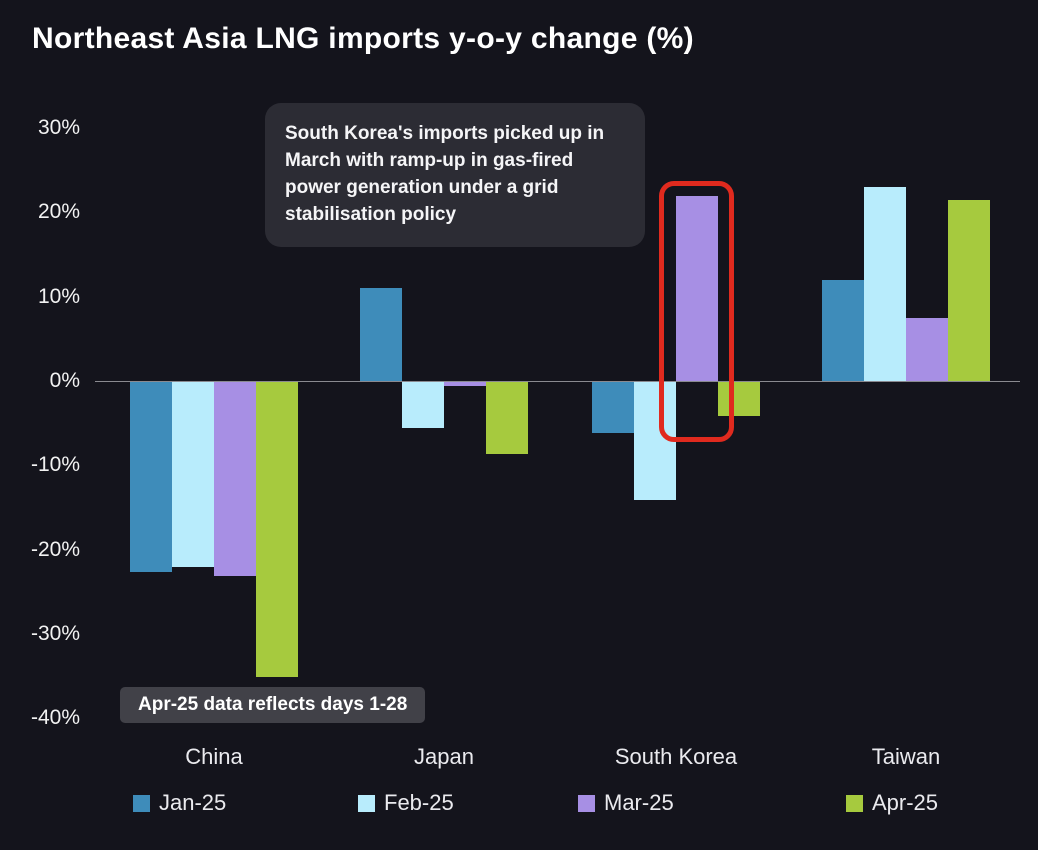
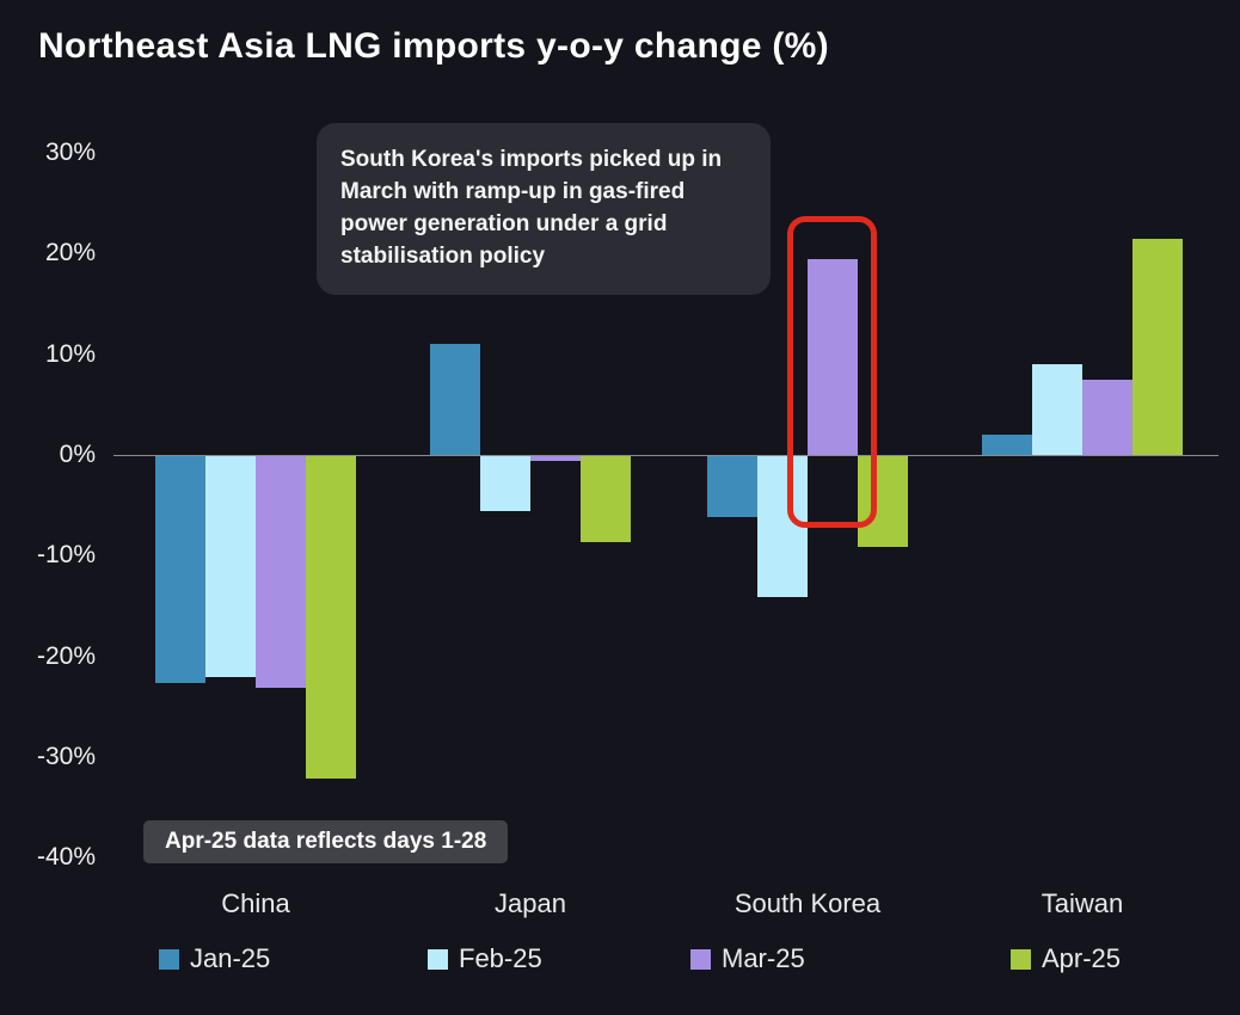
Apr-25/China: -35% -> -32%
Mar-25/South Korea: 22% -> 20%
Apr-25/South Korea: -4% -> -9%
Jan-25/Taiwan: 12% -> 2%
Feb-25/Taiwan: 23% -> 9%
